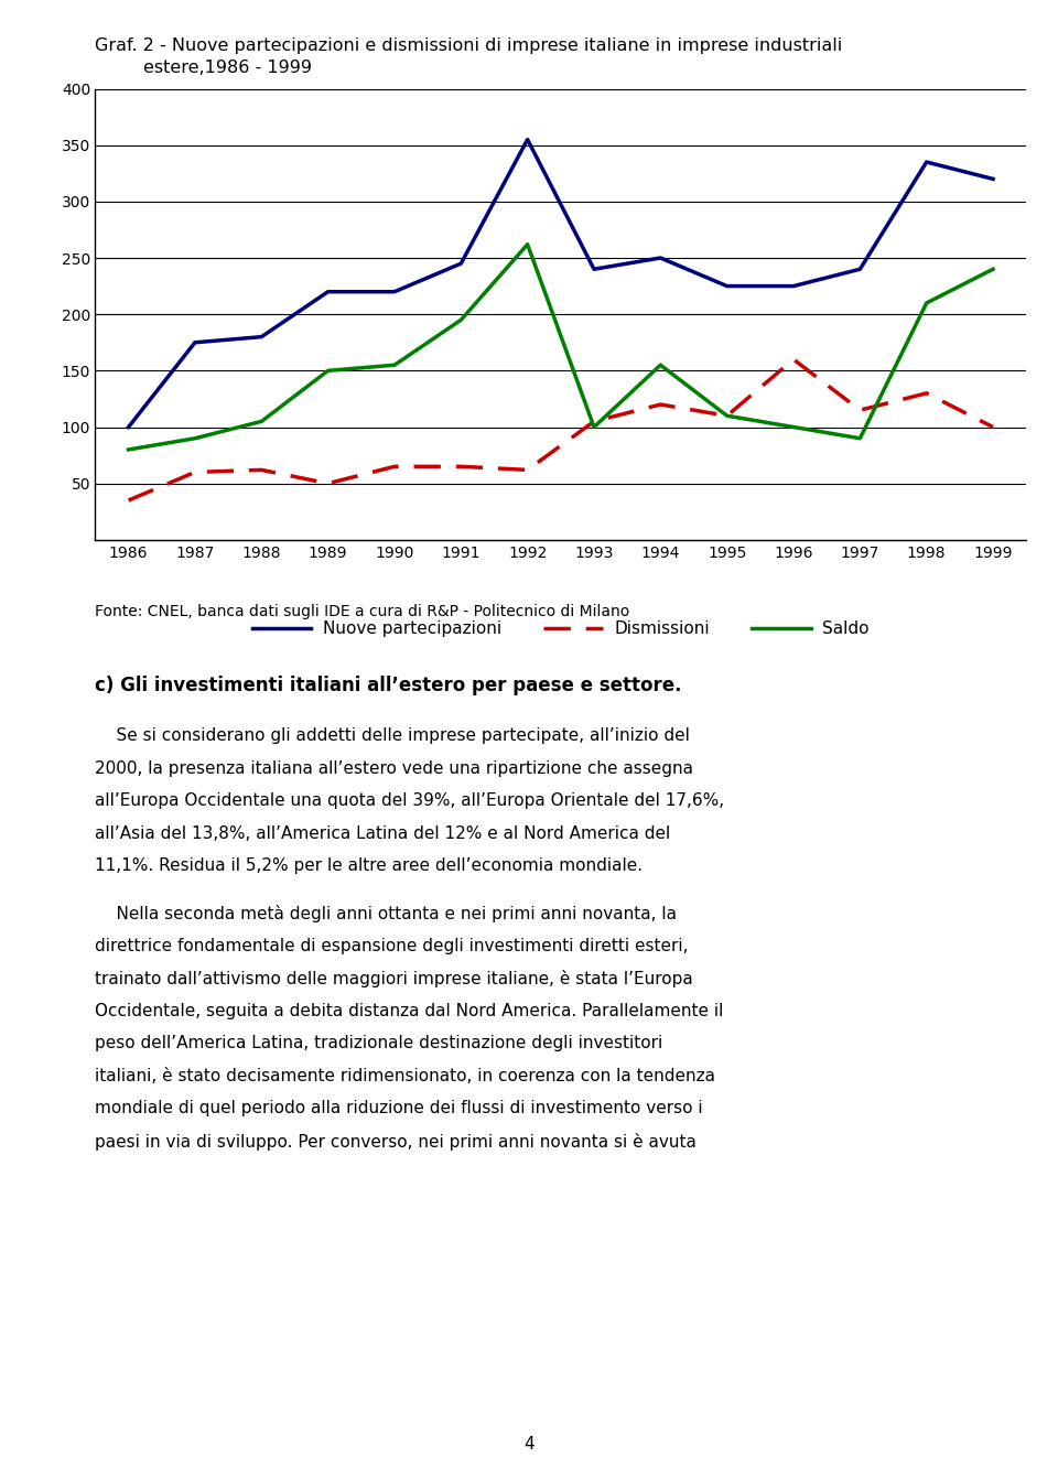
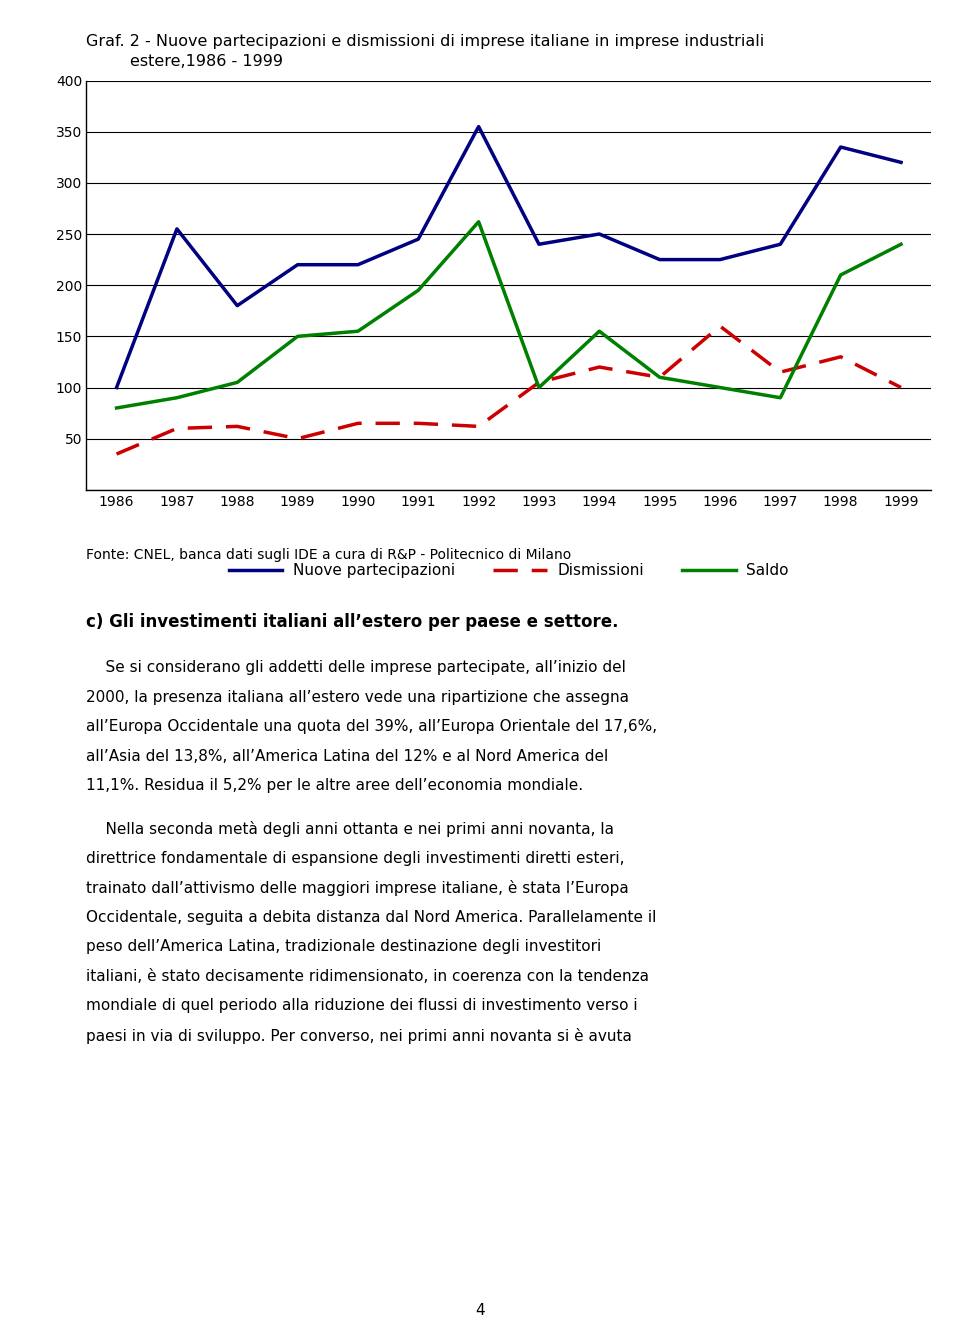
Nuove partecipazioni/1987: 175 -> 255
